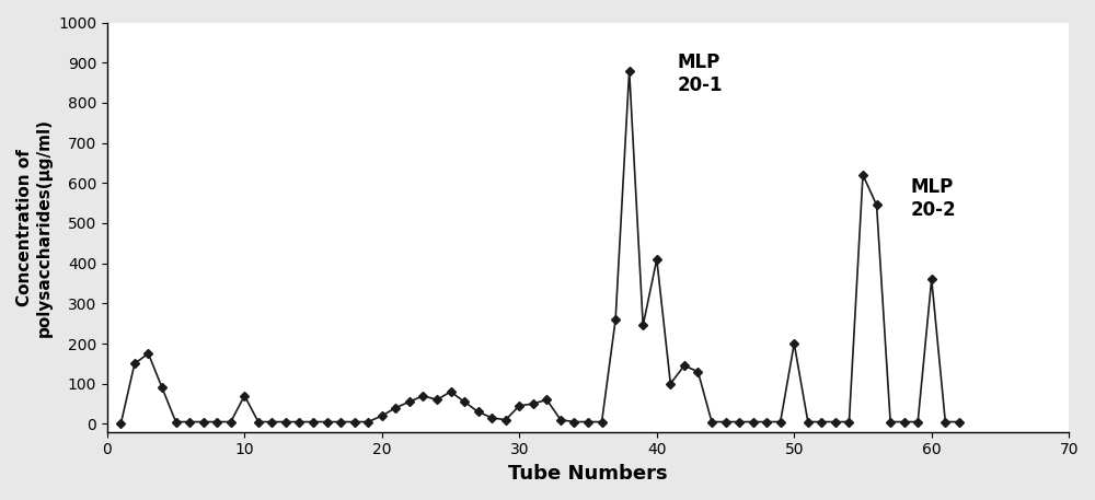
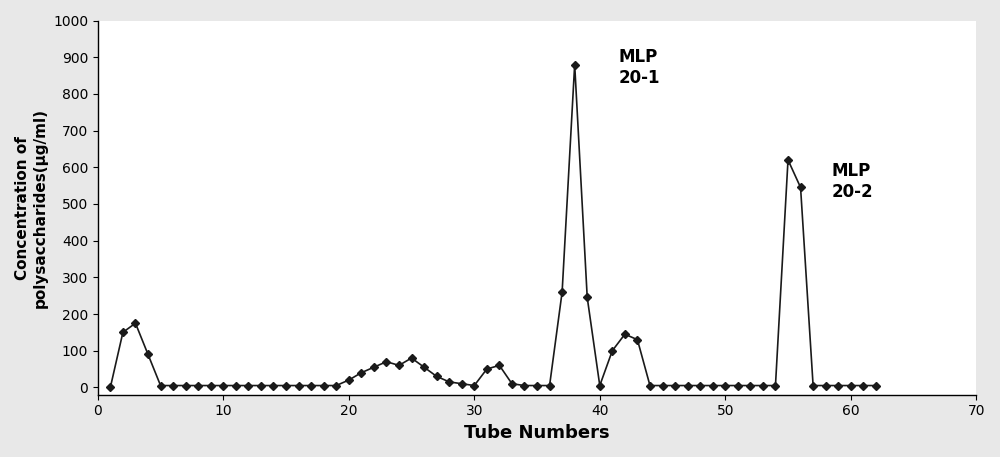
10: 70 -> 5
30: 45 -> 5
40: 410 -> 5
50: 200 -> 5
60: 360 -> 5
